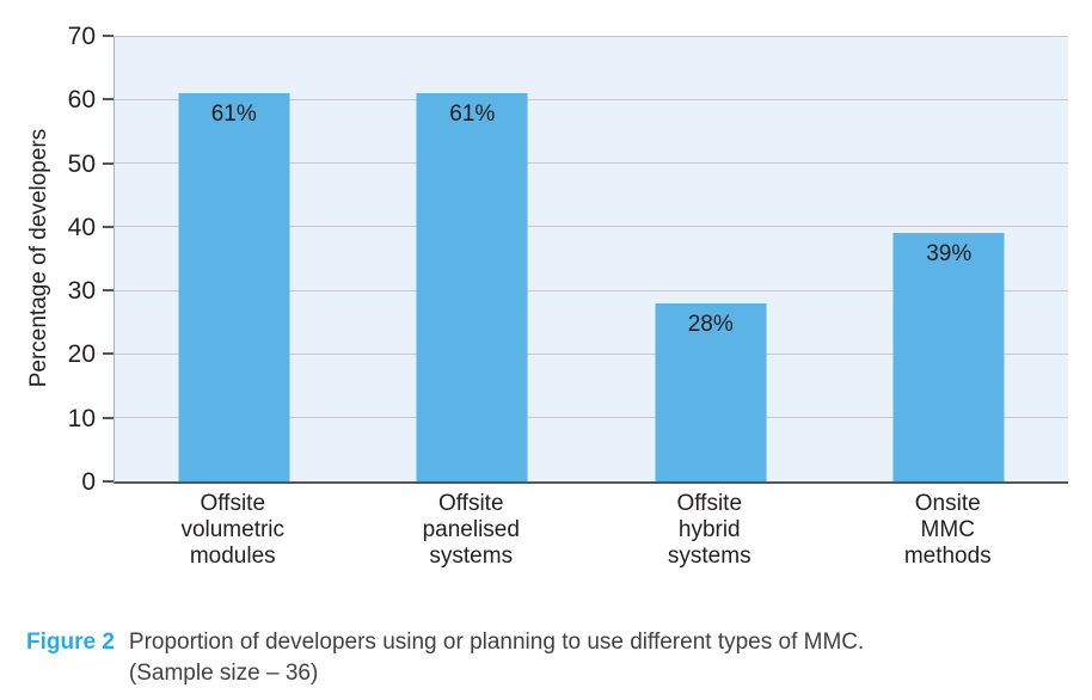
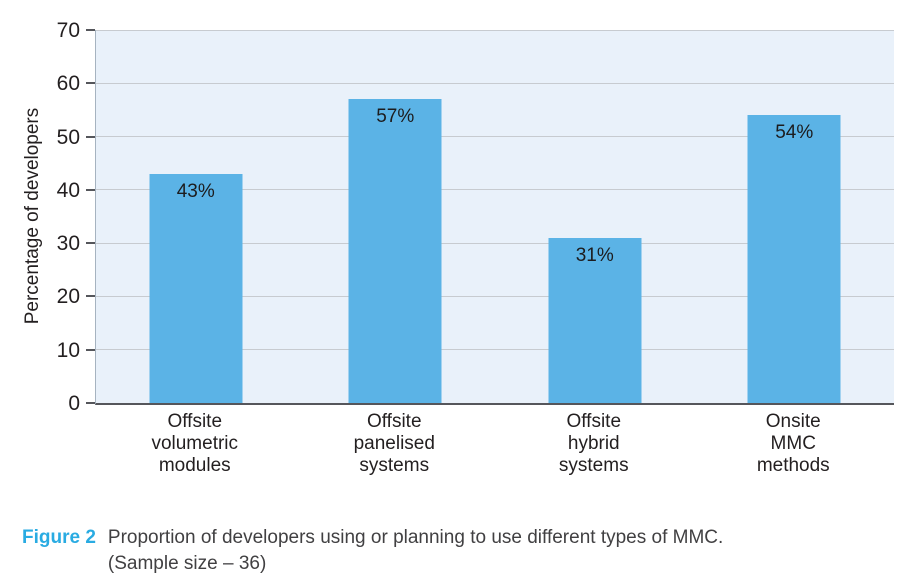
Offsite volumetric modules: 61% -> 43%
Offsite panelised systems: 61% -> 57%
Offsite hybrid systems: 28% -> 31%
Onsite MMC methods: 39% -> 54%
